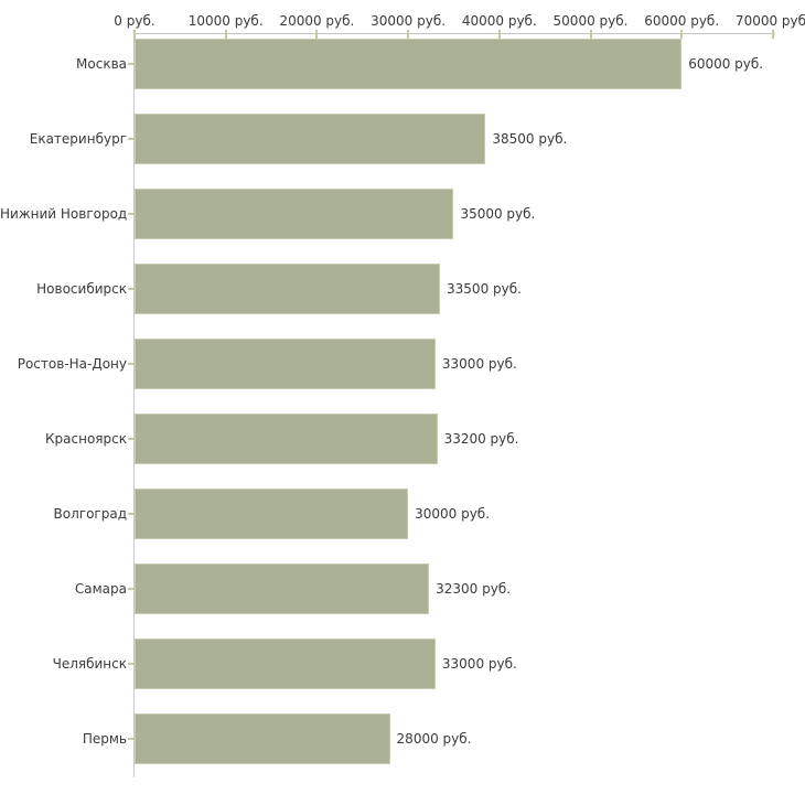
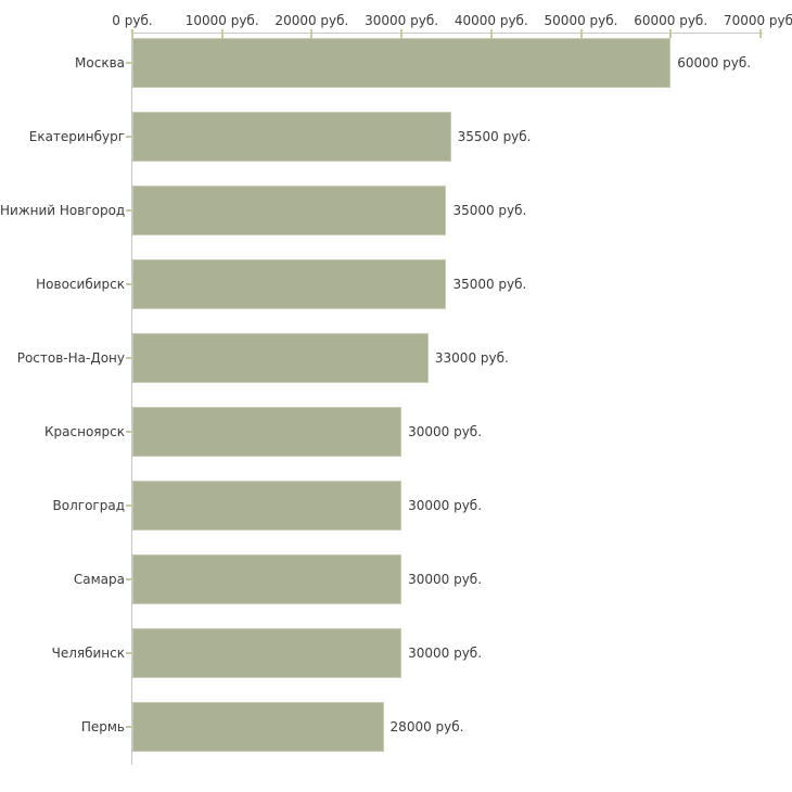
Екатеринбург: 38500 -> 35500
Новосибирск: 33500 -> 35000
Красноярск: 33200 -> 30000
Самара: 32300 -> 30000
Челябинск: 33000 -> 30000
